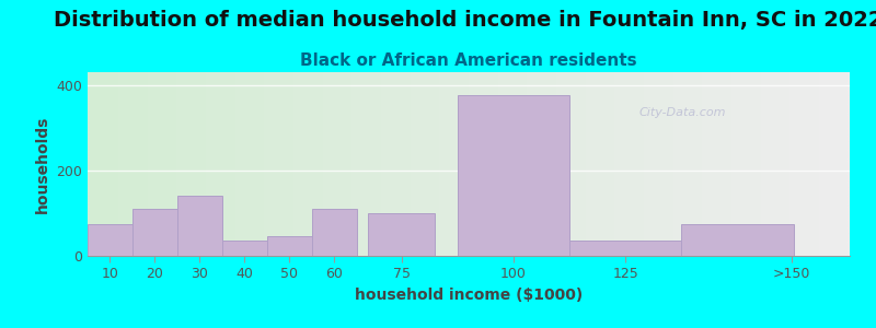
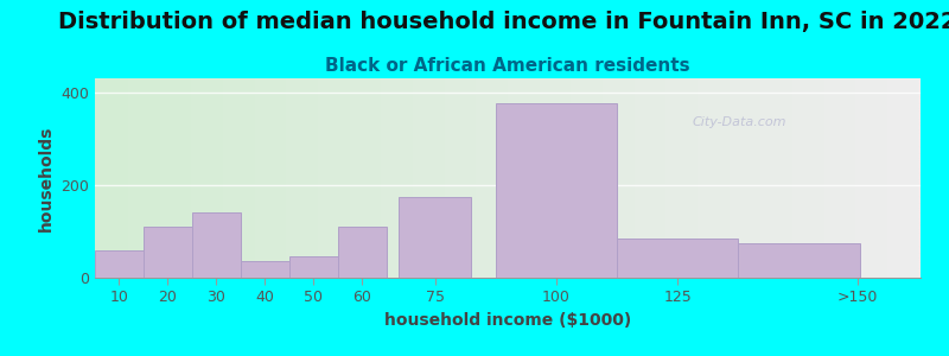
10: 75 -> 60
75: 100 -> 175
125: 35 -> 85
